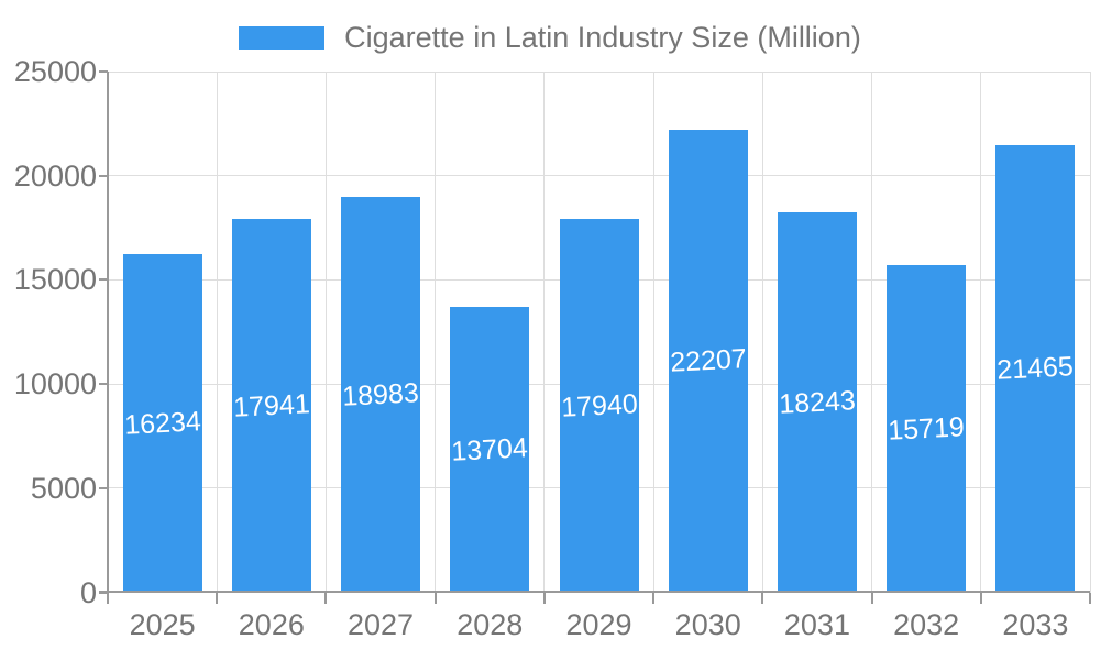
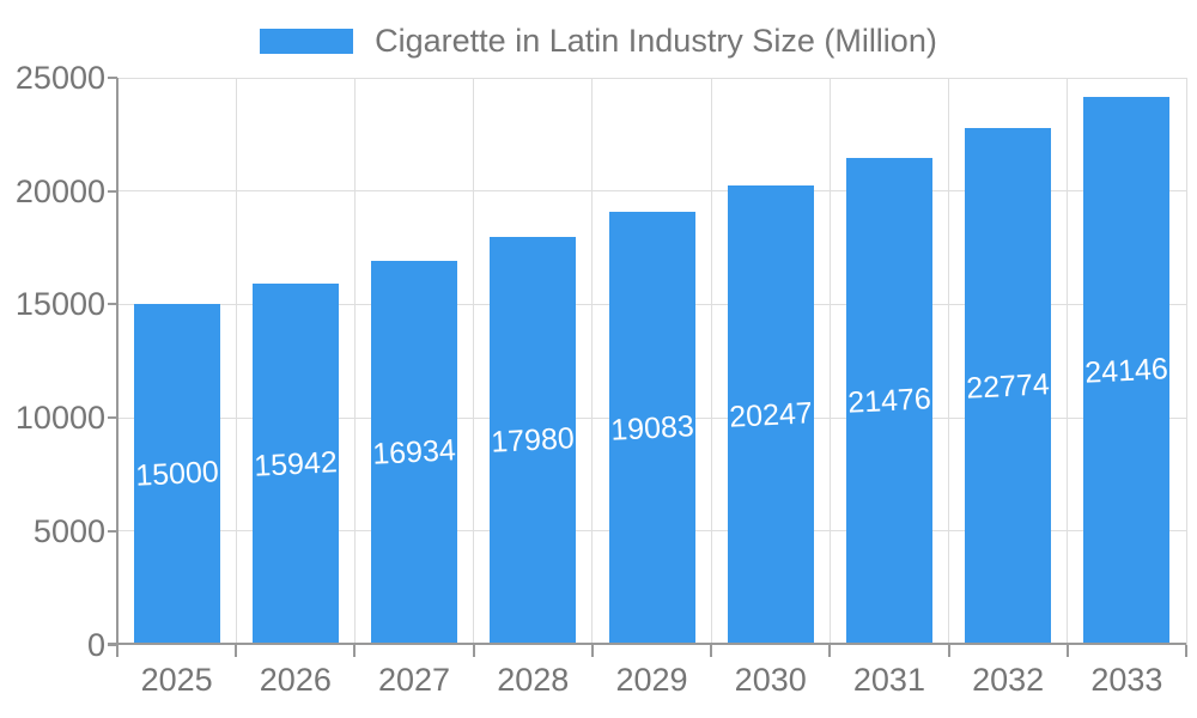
2025: 16234 -> 15000
2026: 17941 -> 15942
2027: 18983 -> 16934
2028: 13704 -> 17980
2029: 17940 -> 19083
2030: 22207 -> 20247
2031: 18243 -> 21476
2032: 15719 -> 22774
2033: 21465 -> 24146
